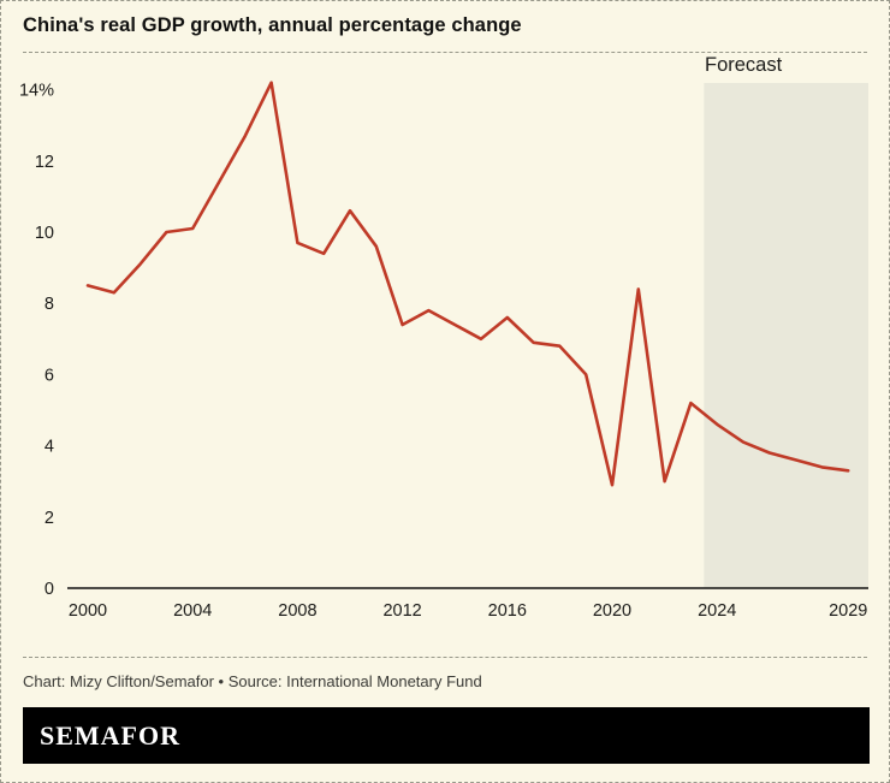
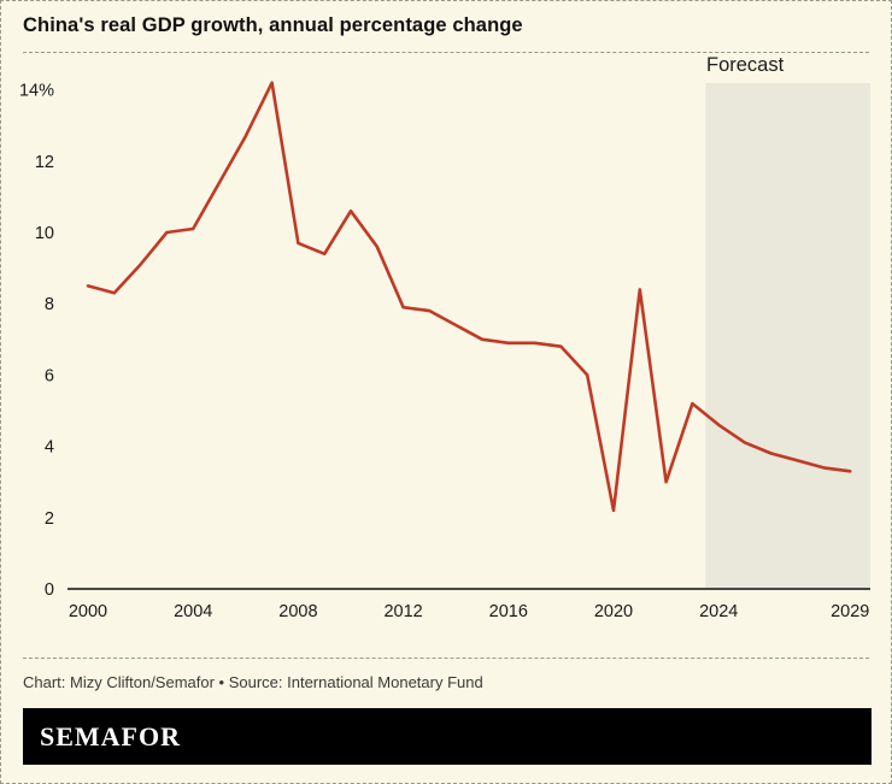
2012: 7.4% -> 7.9%
2016: 7.6% -> 6.9%
2020: 2.9% -> 2.2%
